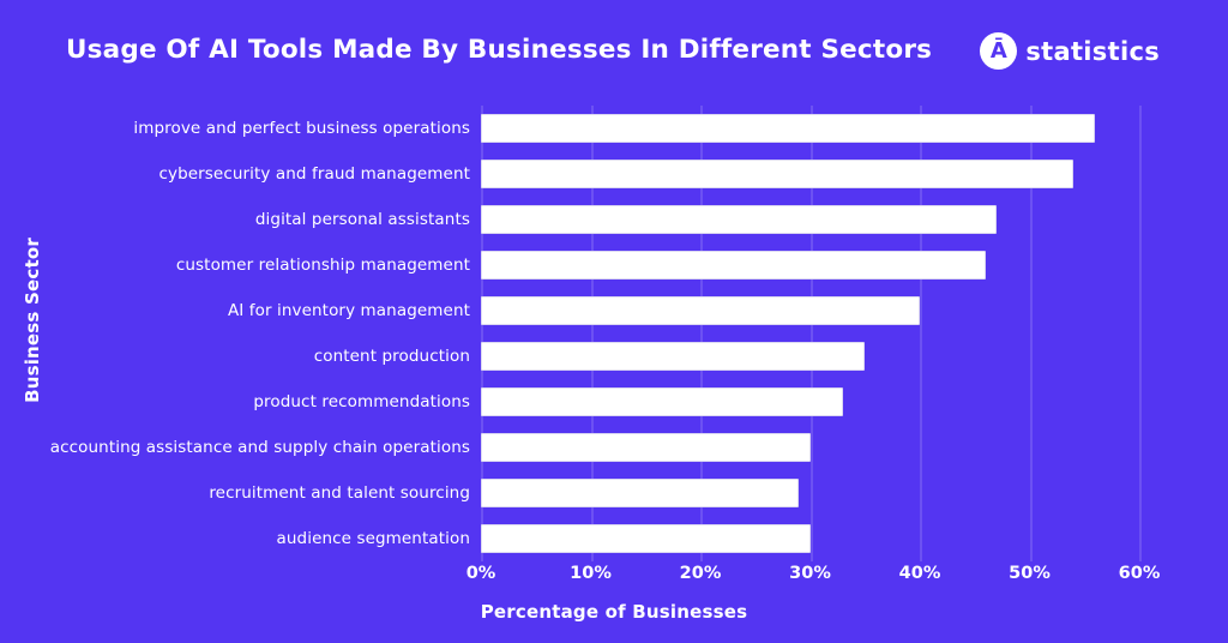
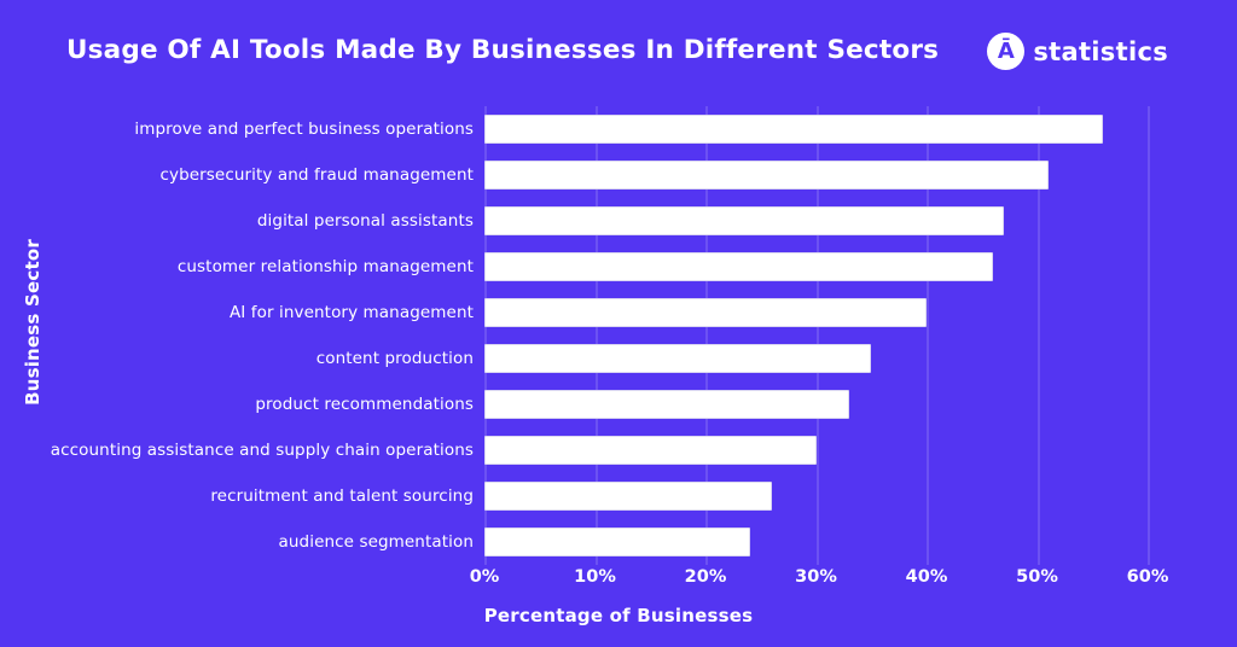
cybersecurity and fraud management: 54% -> 51%
recruitment and talent sourcing: 29% -> 26%
audience segmentation: 30% -> 24%
